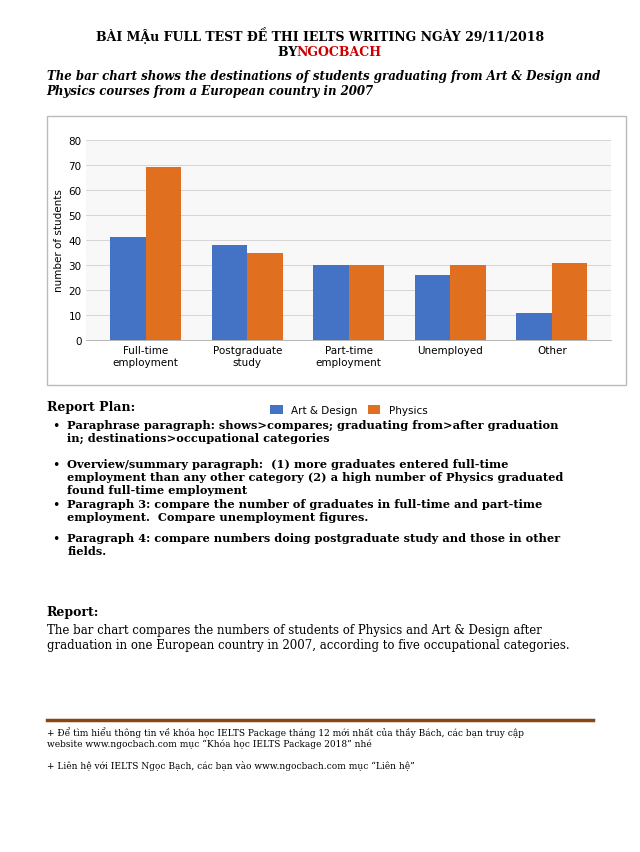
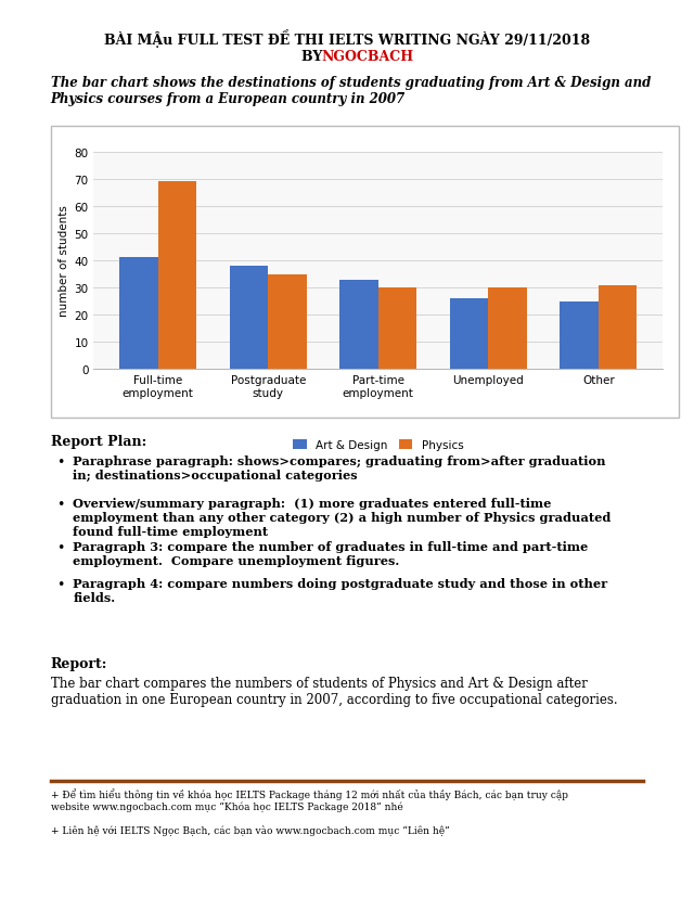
Art & Design/Part-time employment: 30 -> 33
Art & Design/Other: 11 -> 25
